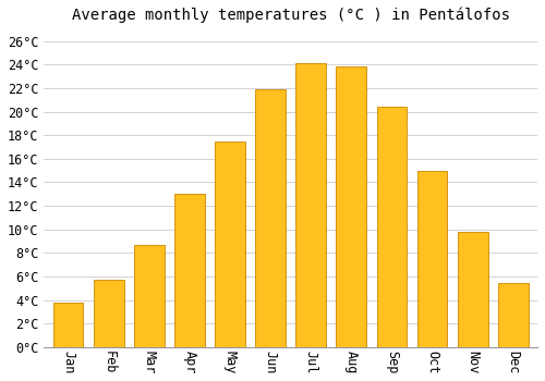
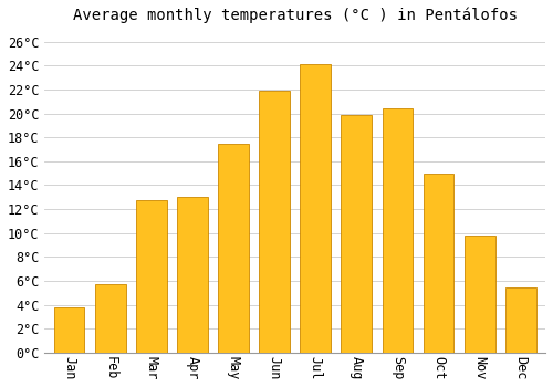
Mar: 8.7°C -> 12.7°C
Aug: 23.8°C -> 19.9°C
